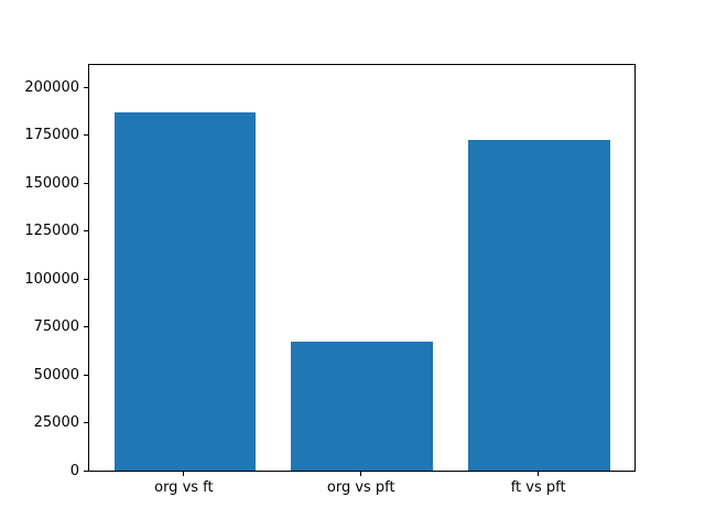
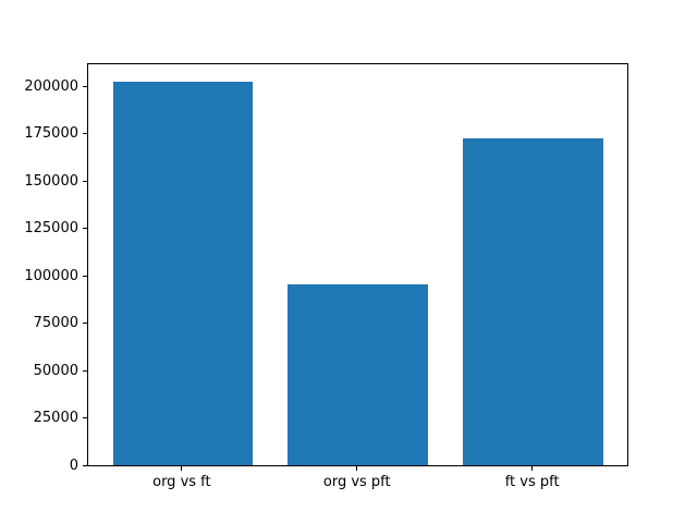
org vs ft: 187000 -> 202000
org vs pft: 67000 -> 95000
